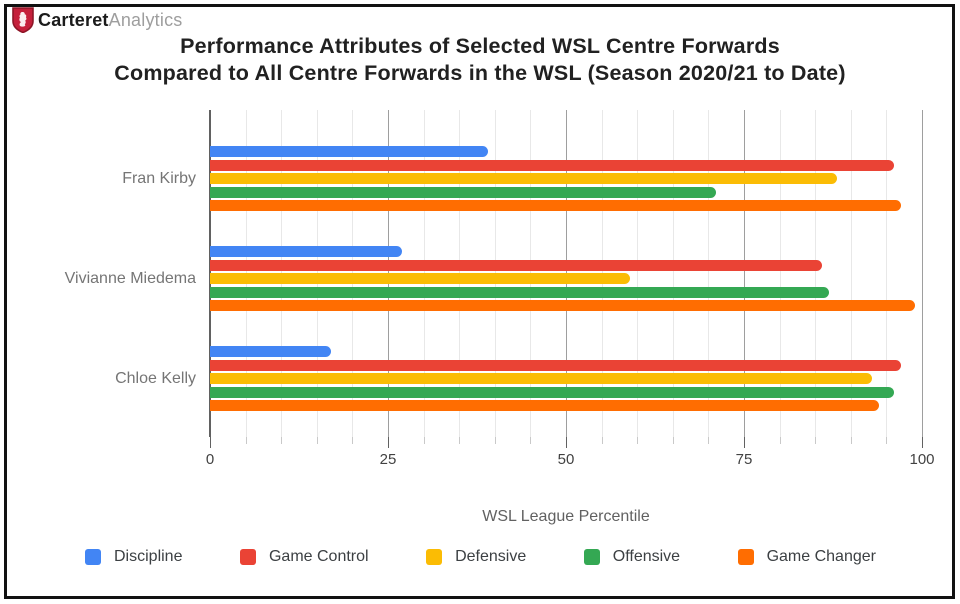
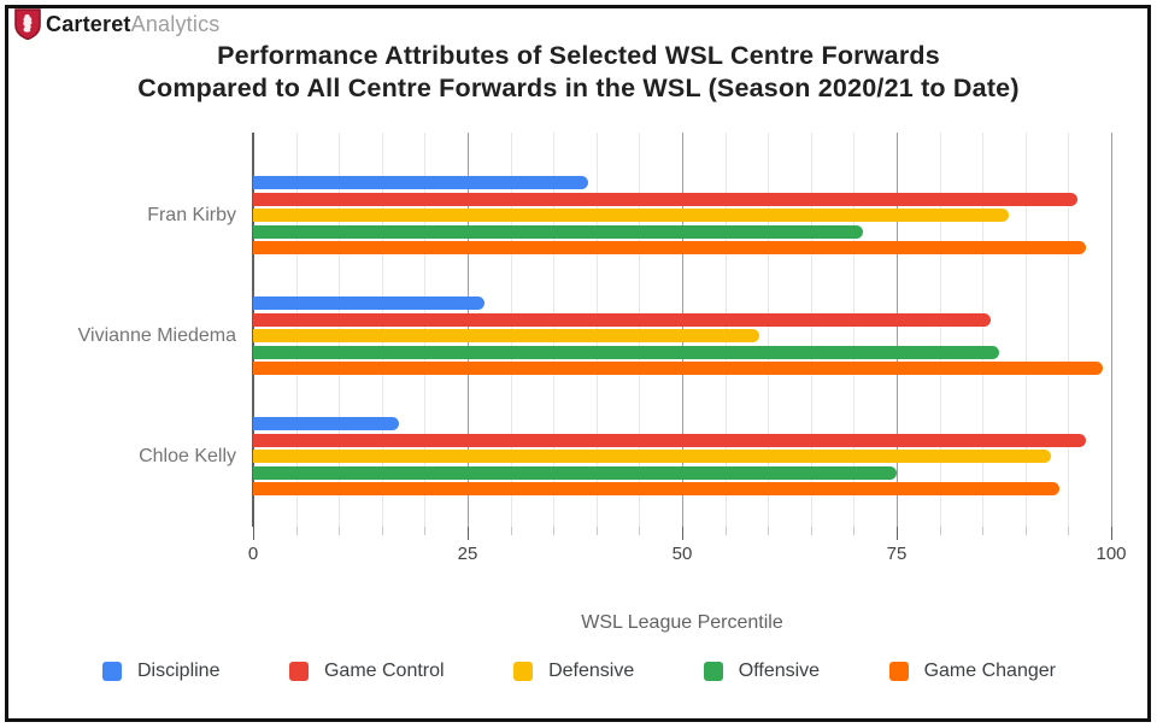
Offensive/Chloe Kelly: 96 -> 75
